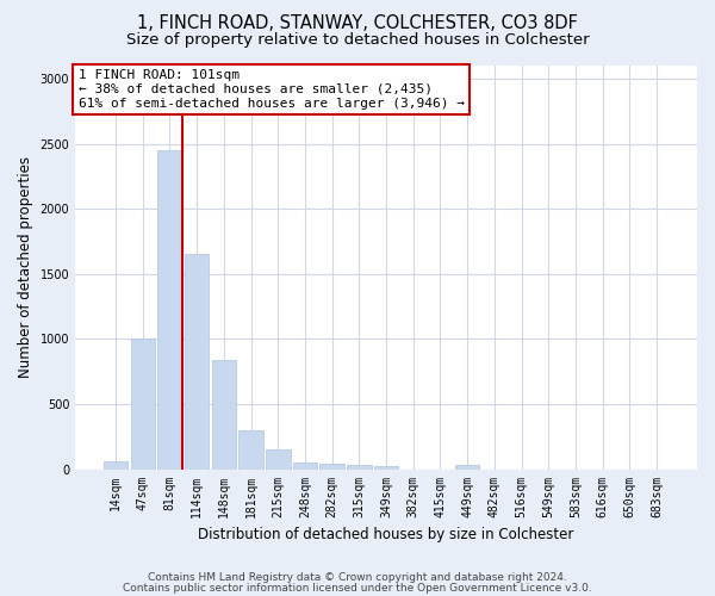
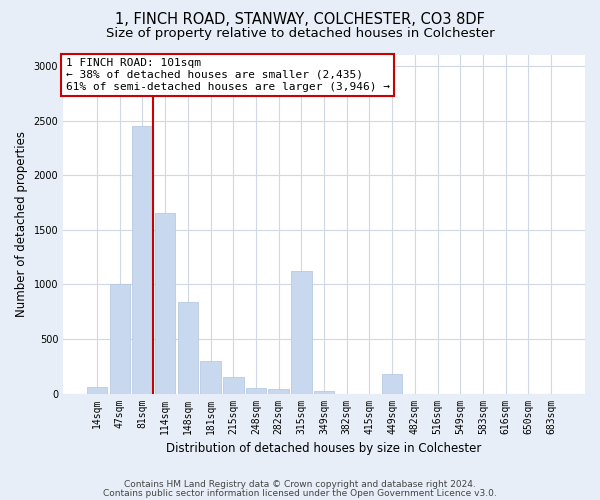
315sqm: 30 -> 1120
449sqm: 30 -> 180
